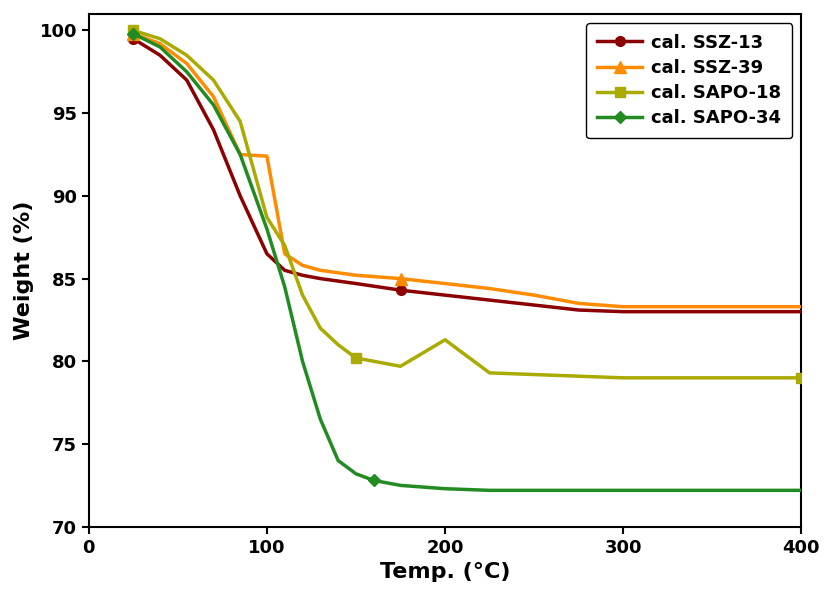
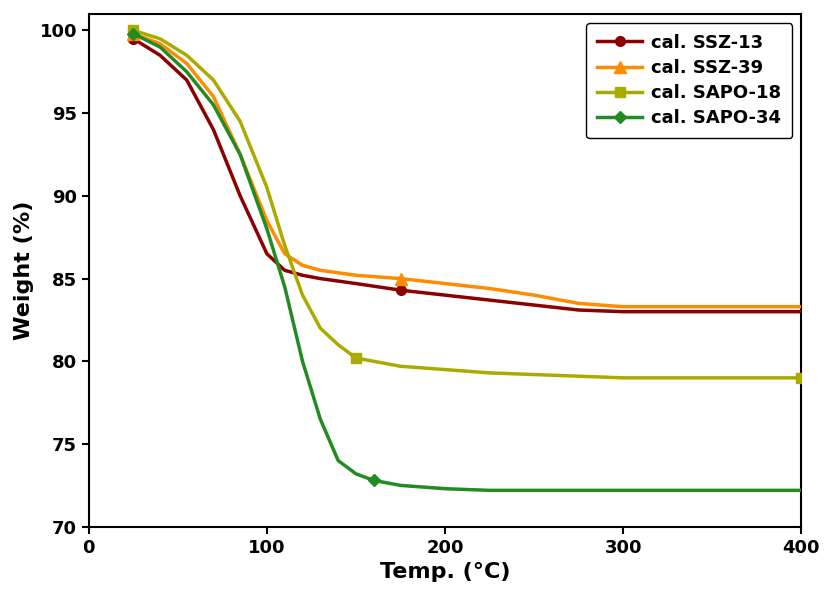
cal. SSZ-39/100: 92.4 -> 88.5
cal. SAPO-18/100: 88.7 -> 90.5
cal. SAPO-18/200: 81.3 -> 79.5
